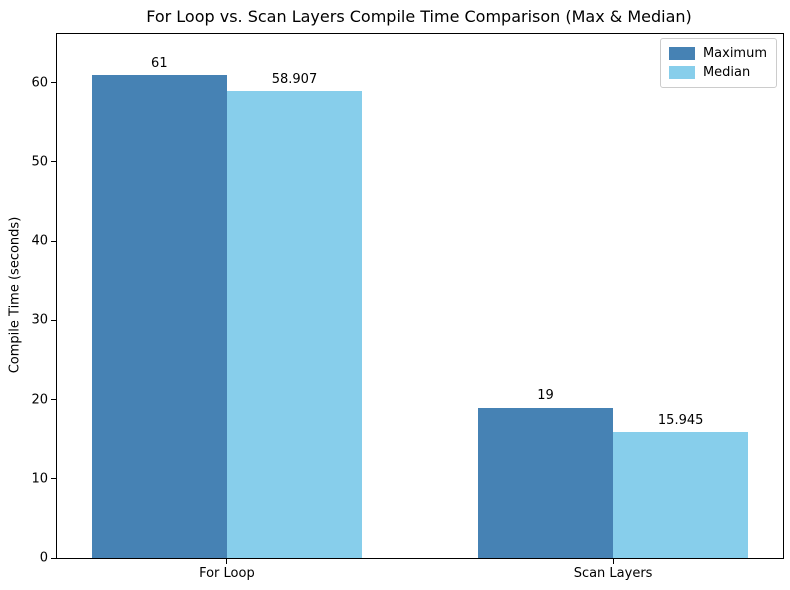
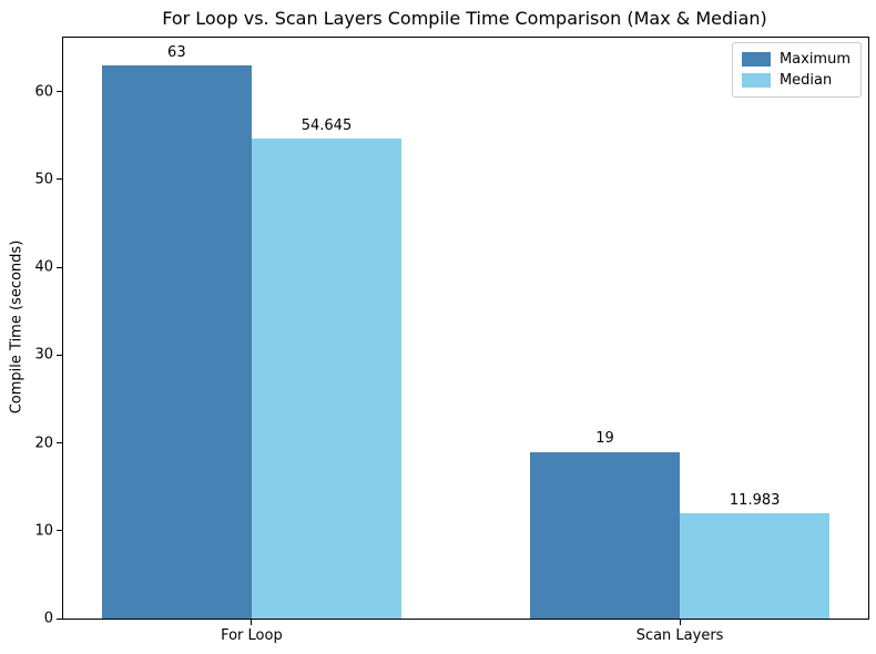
Maximum/For Loop: 61 -> 63
Median/For Loop: 58.907 -> 54.645
Median/Scan Layers: 15.945 -> 11.983
